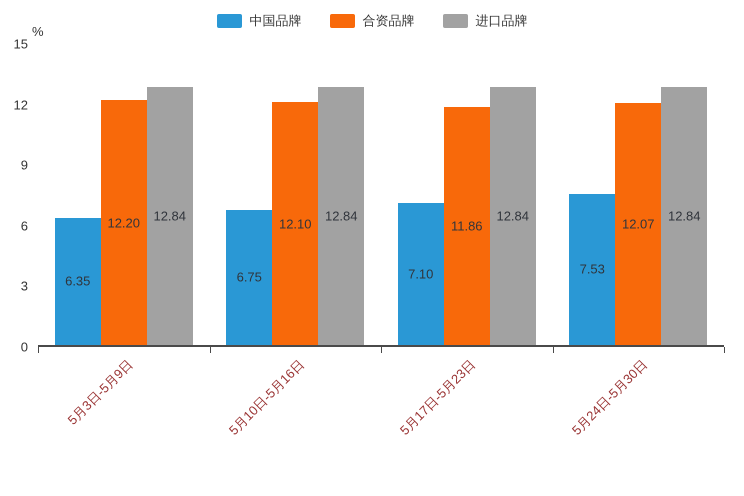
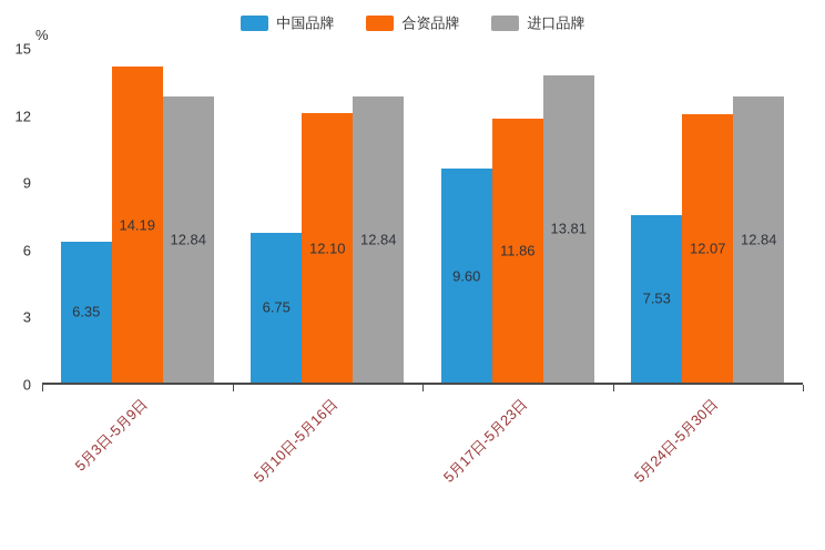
合资品牌/5月3日-5月9日: 12.20 -> 14.19
中国品牌/5月17日-5月23日: 7.10 -> 9.60
进口品牌/5月17日-5月23日: 12.84 -> 13.81
